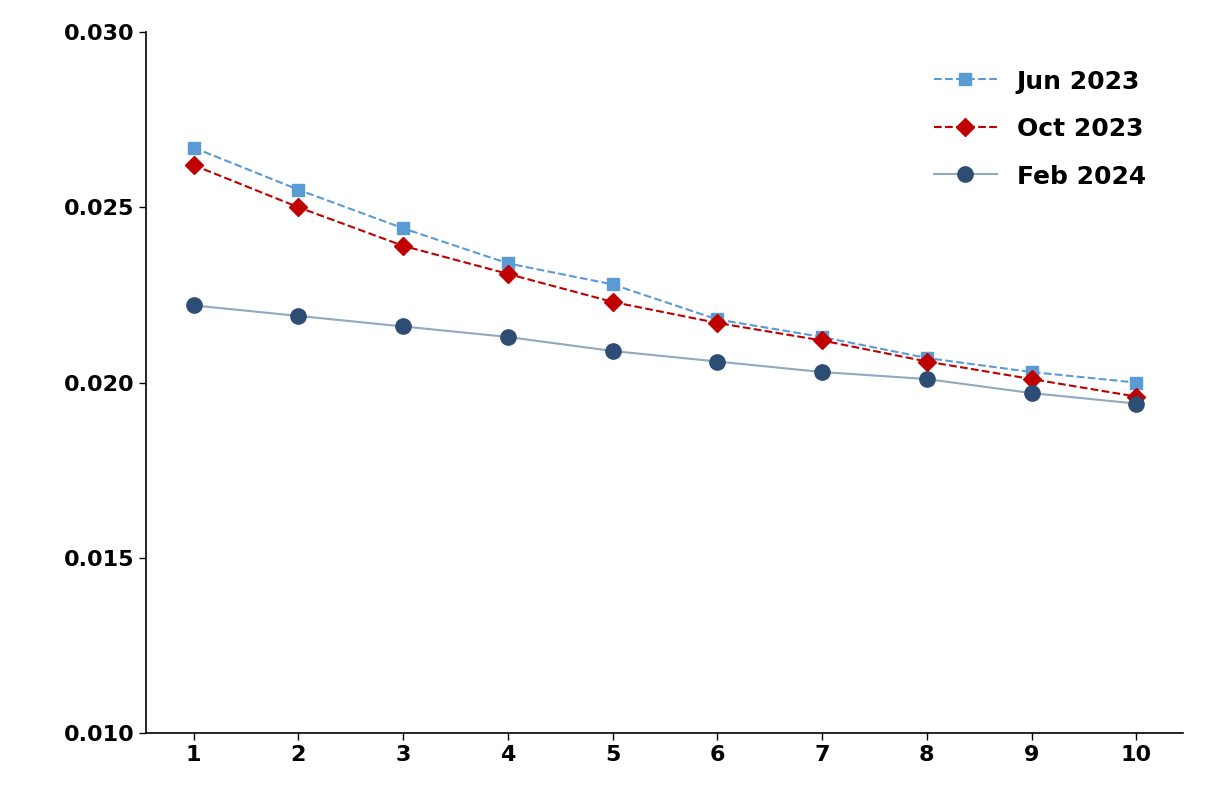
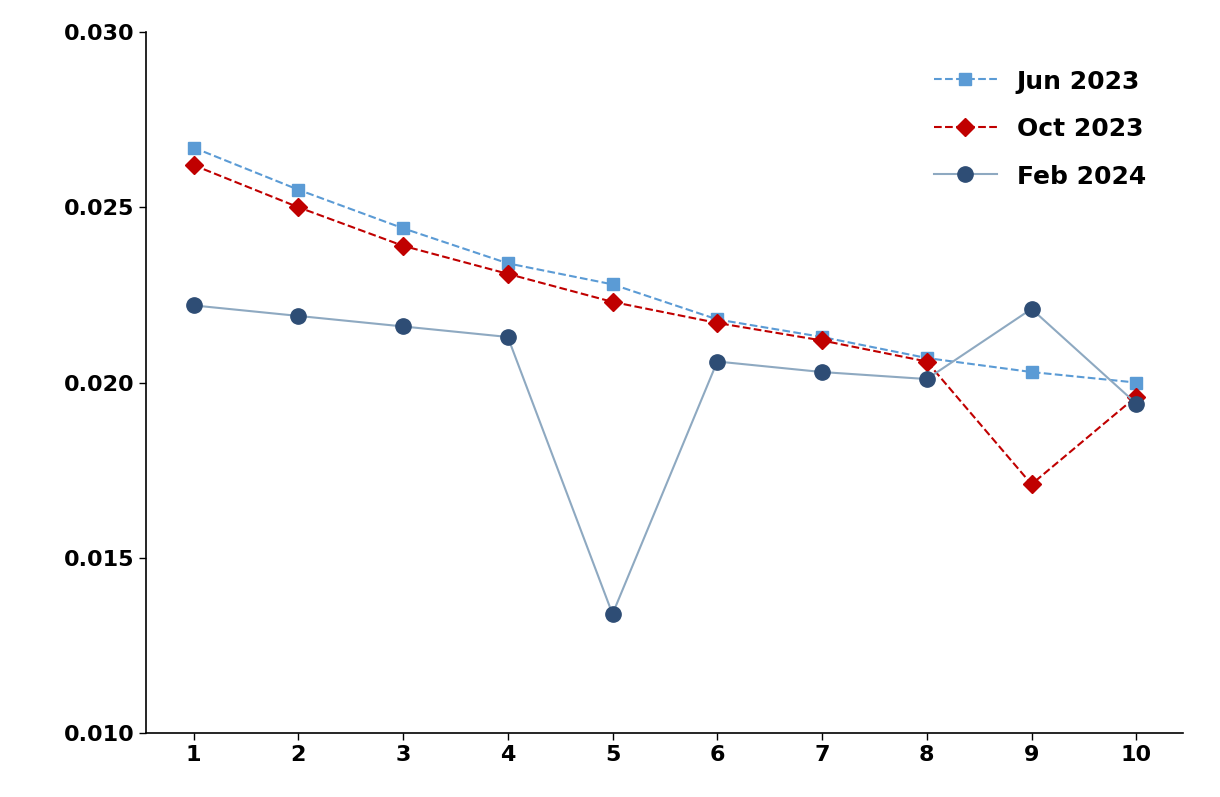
Feb 2024/5: 0.0209 -> 0.0134
Oct 2023/9: 0.0201 -> 0.0171
Feb 2024/9: 0.0197 -> 0.0221
